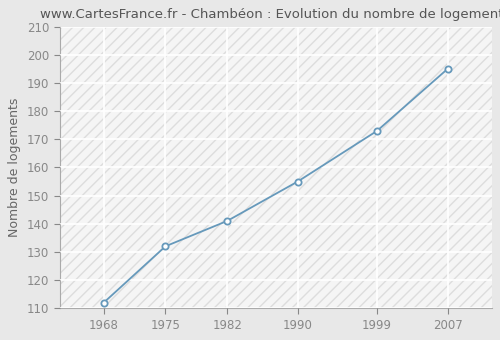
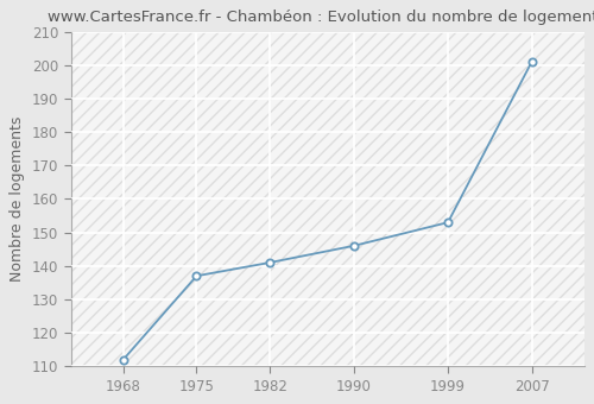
1975: 132 -> 137
1990: 155 -> 146
1999: 173 -> 153
2007: 195 -> 201
